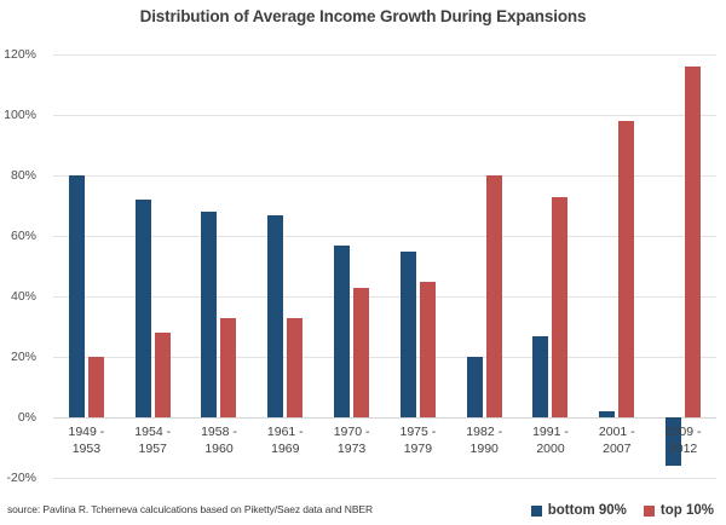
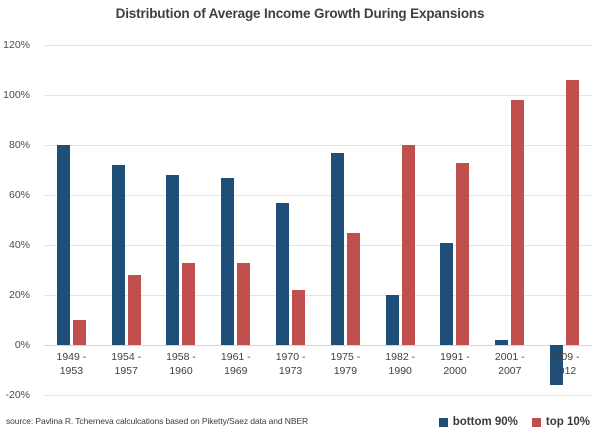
top 10%/1949 - 1953: 20% -> 10%
top 10%/1970 - 1973: 43% -> 22%
bottom 90%/1975 - 1979: 55% -> 77%
bottom 90%/1991 - 2000: 27% -> 41%
top 10%/2009 - 2012: 116% -> 106%
